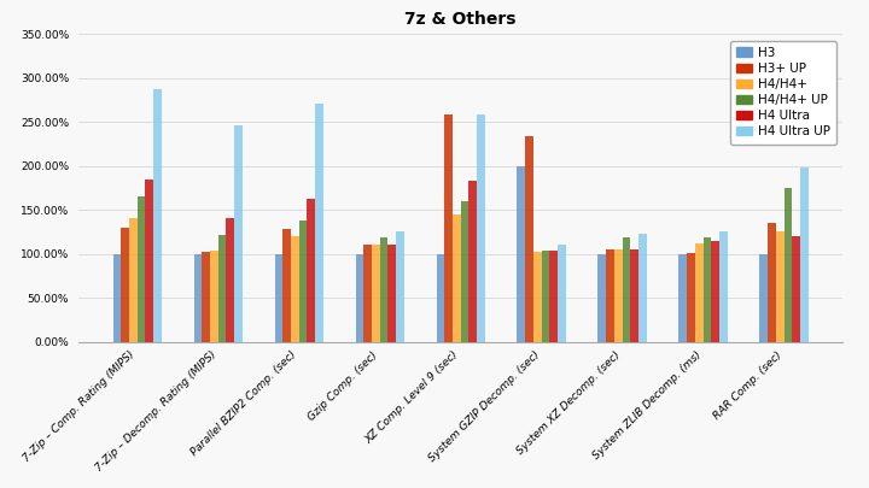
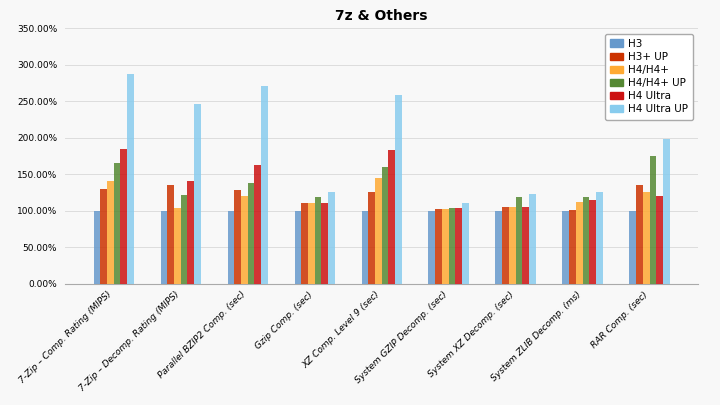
H3+ UP/7-Zip – Decomp. Rating (MIPS): 102% -> 135%
H3+ UP/XZ Comp. Level 9 (sec): 258% -> 125%
H3/System GZIP Decomp. (sec): 200% -> 100%
H3+ UP/System GZIP Decomp. (sec): 234% -> 102%
